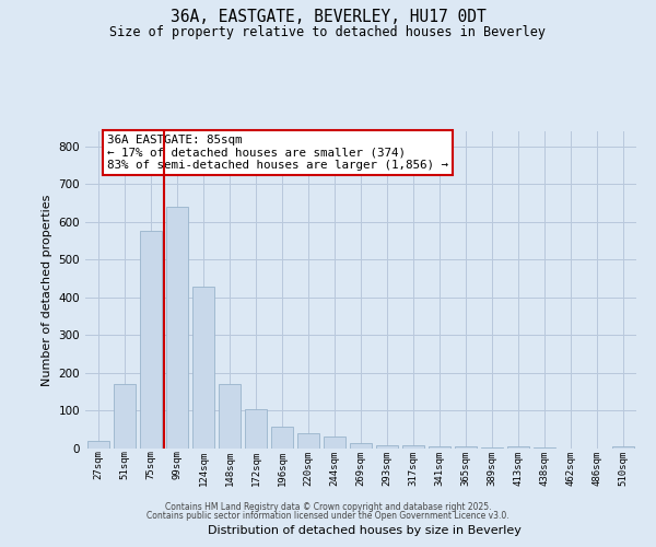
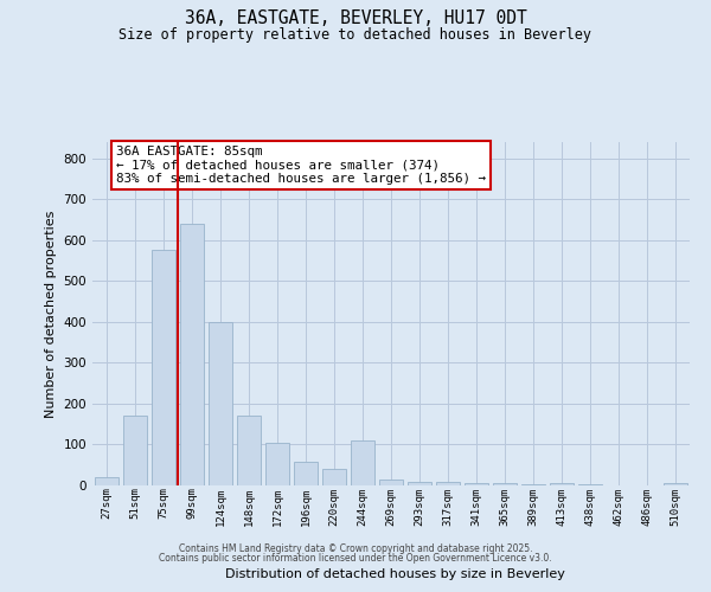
124sqm: 430 -> 400
244sqm: 32 -> 110
